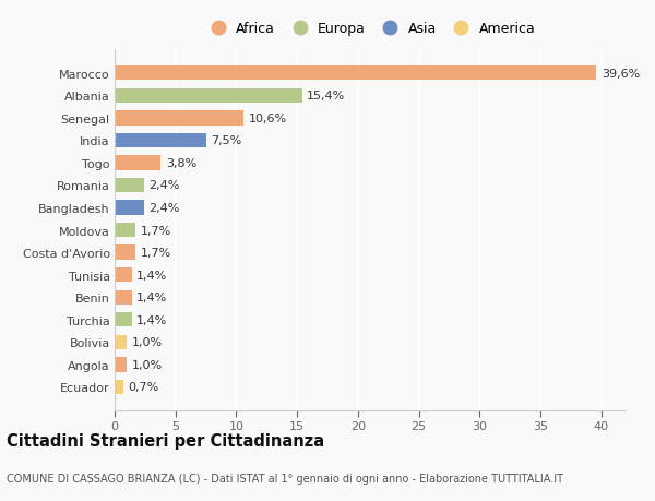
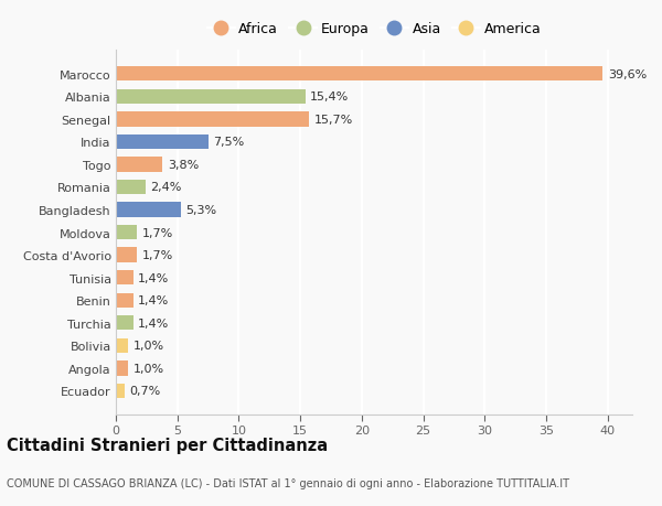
Senegal: 10,6% -> 15,7%
Bangladesh: 2,4% -> 5,3%
